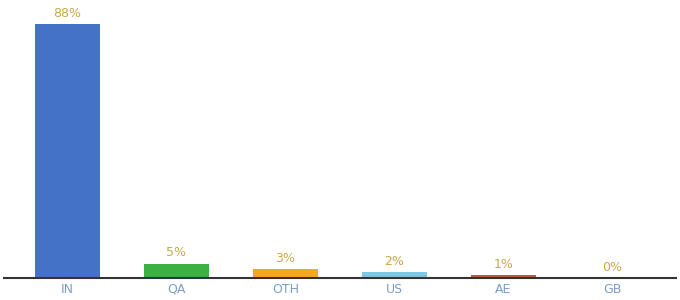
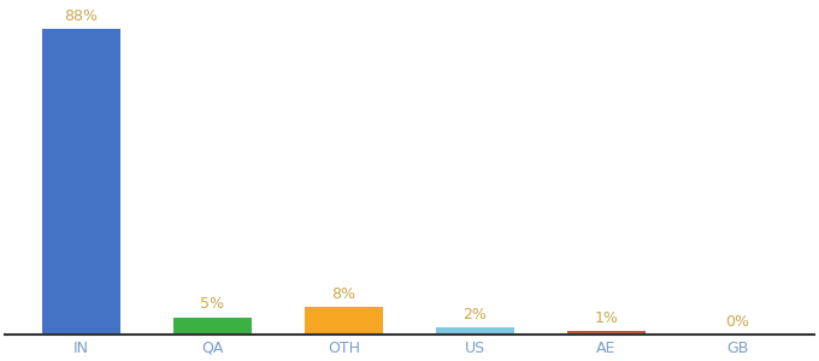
OTH: 3% -> 8%
